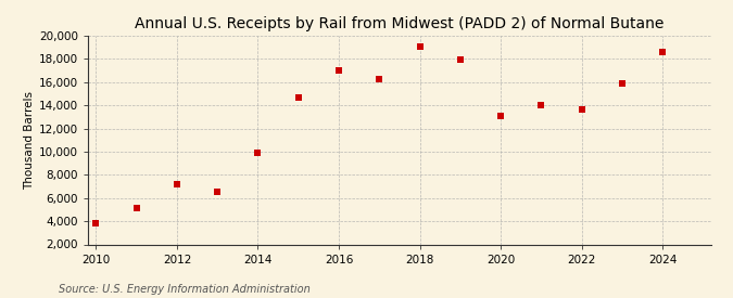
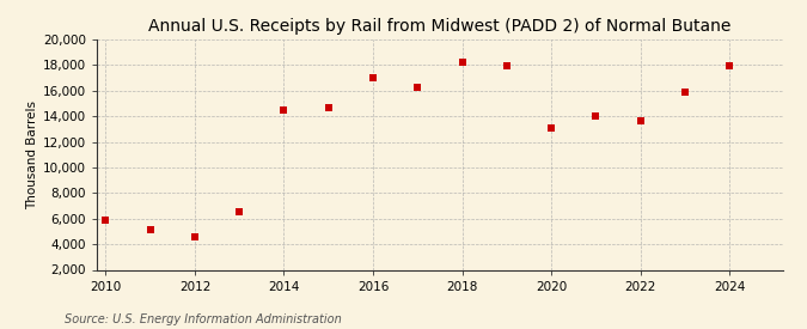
2010: 3,800 -> 5,900
2012: 7,200 -> 4,600
2014: 9,900 -> 14,500
2018: 19,100 -> 18,200
2024: 18,600 -> 17,900
